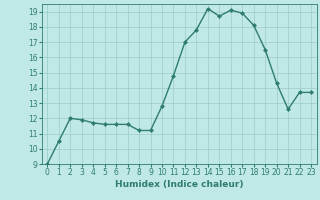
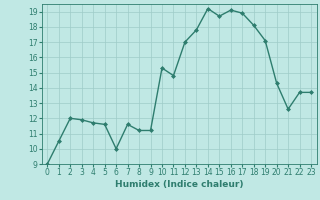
6: 11.6 -> 10.0
10: 12.8 -> 15.3
19: 16.5 -> 17.1
